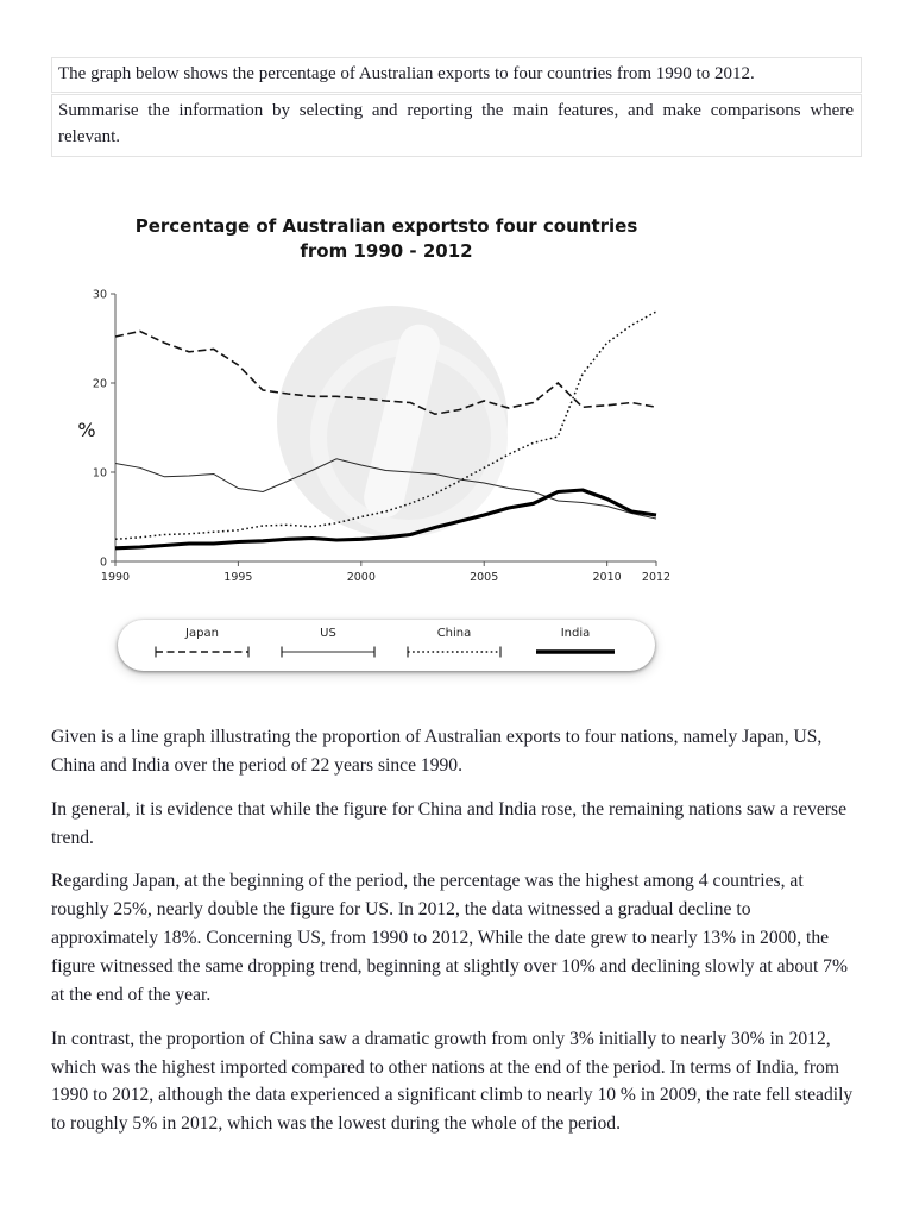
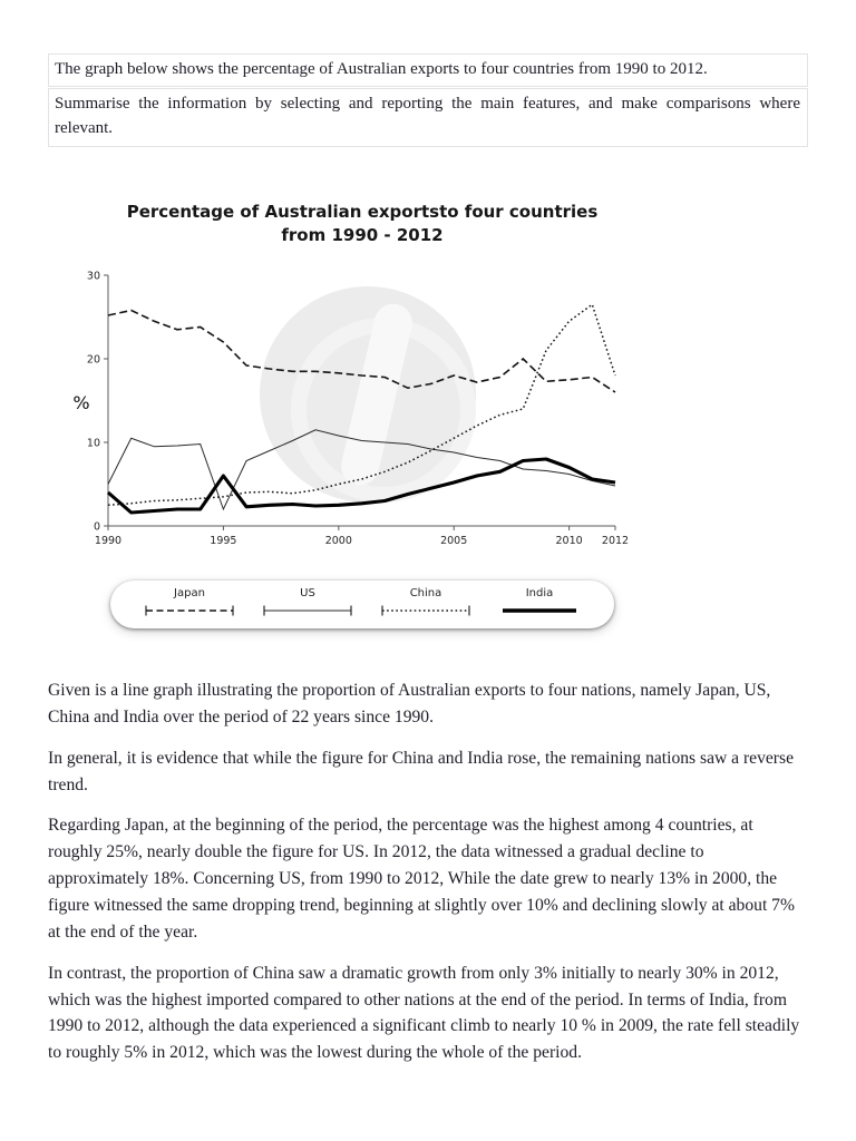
US/1990: 11 -> 5
India/1990: 2 -> 4
US/1995: 8 -> 2
India/1995: 2 -> 6
Japan/2012: 17 -> 16
China/2012: 28 -> 18
